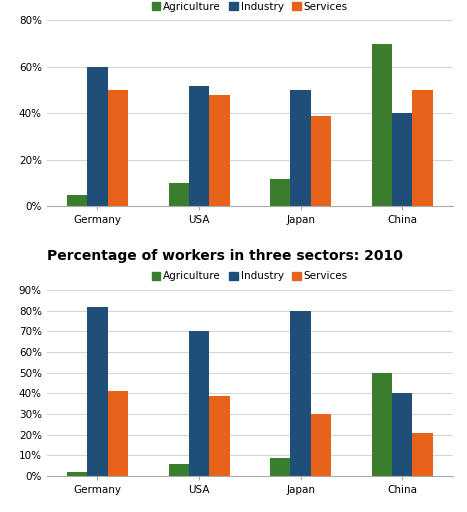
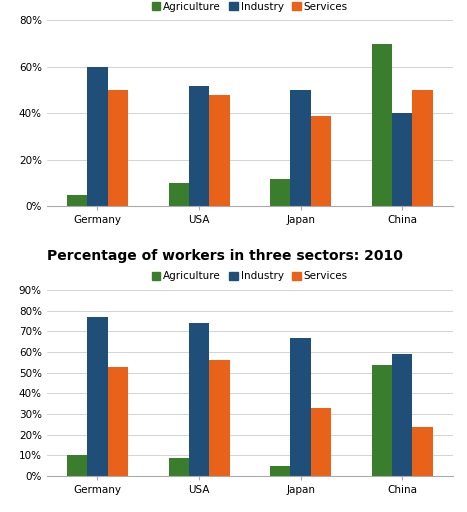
Percentage of workers in three sectors: 2010/Agriculture/Germany: 2% -> 10%
Percentage of workers in three sectors: 2010/Industry/Germany: 82% -> 77%
Percentage of workers in three sectors: 2010/Services/Germany: 41% -> 53%
Percentage of workers in three sectors: 2010/Agriculture/USA: 6% -> 9%
Percentage of workers in three sectors: 2010/Industry/USA: 70% -> 74%
Percentage of workers in three sectors: 2010/Services/USA: 39% -> 56%
Percentage of workers in three sectors: 2010/Agriculture/Japan: 9% -> 5%
Percentage of workers in three sectors: 2010/Industry/Japan: 80% -> 67%
Percentage of workers in three sectors: 2010/Services/Japan: 30% -> 33%
Percentage of workers in three sectors: 2010/Agriculture/China: 50% -> 54%
Percentage of workers in three sectors: 2010/Industry/China: 40% -> 59%
Percentage of workers in three sectors: 2010/Services/China: 21% -> 24%
